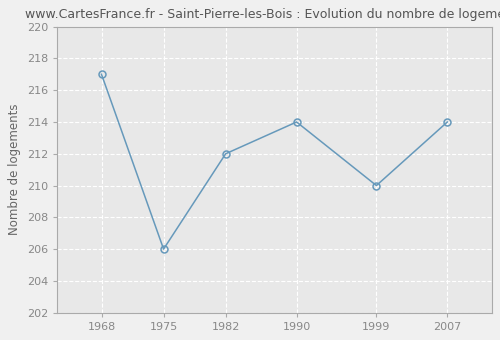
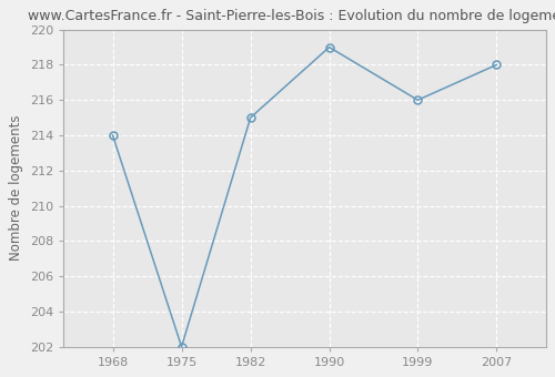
1968: 217 -> 214
1975: 206 -> 202
1982: 212 -> 215
1990: 214 -> 219
1999: 210 -> 216
2007: 214 -> 218
